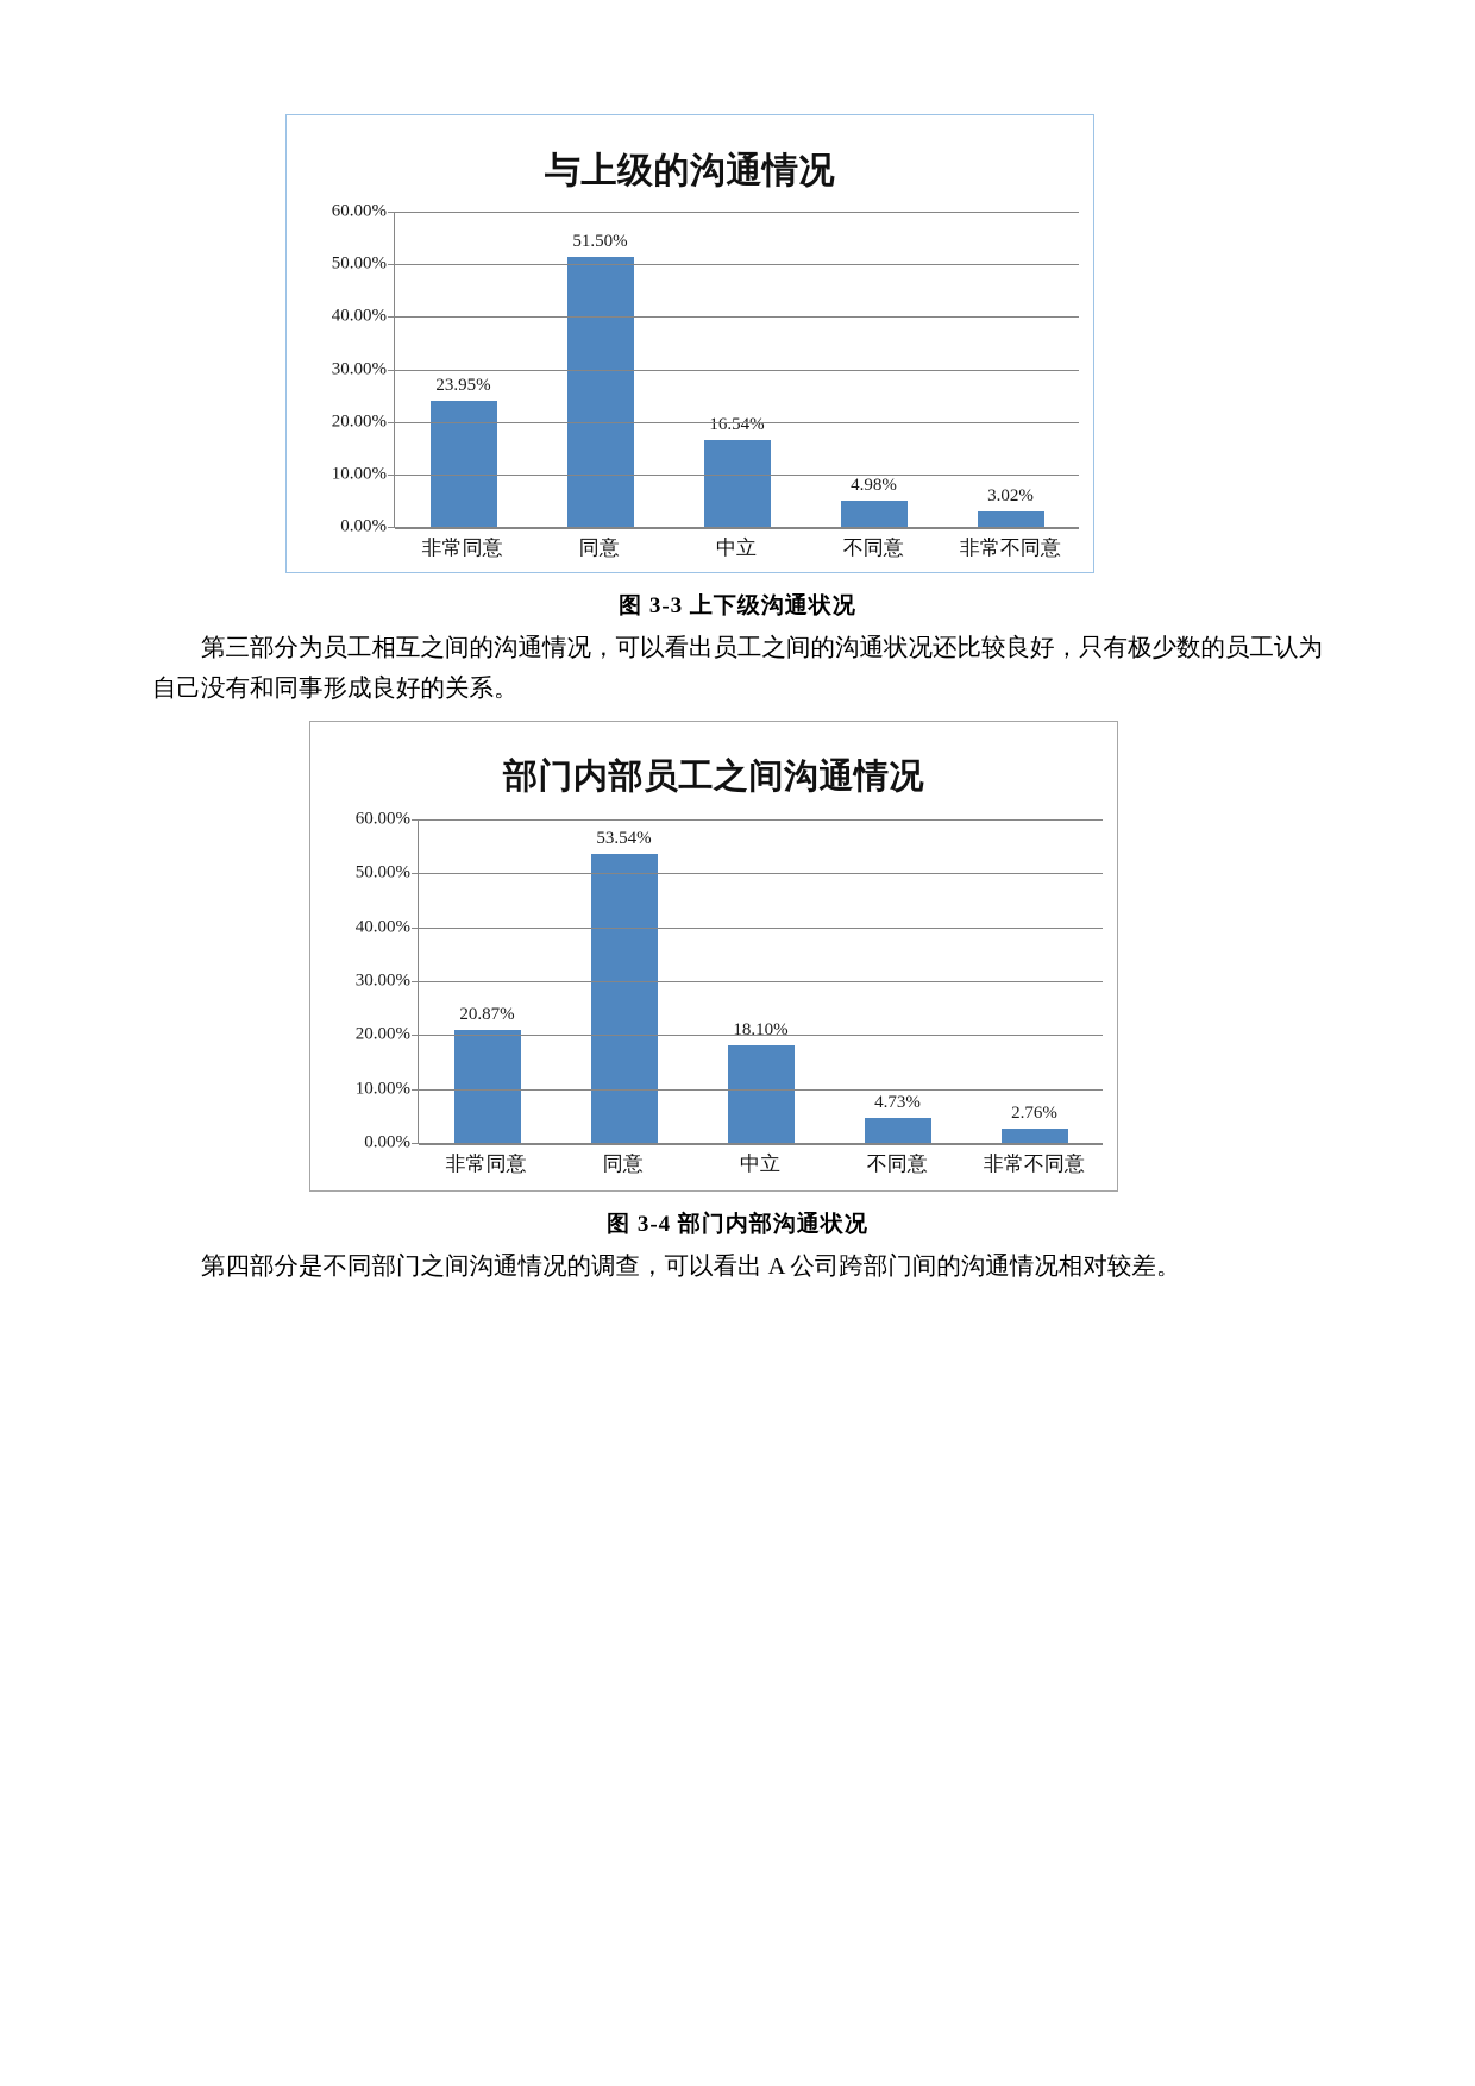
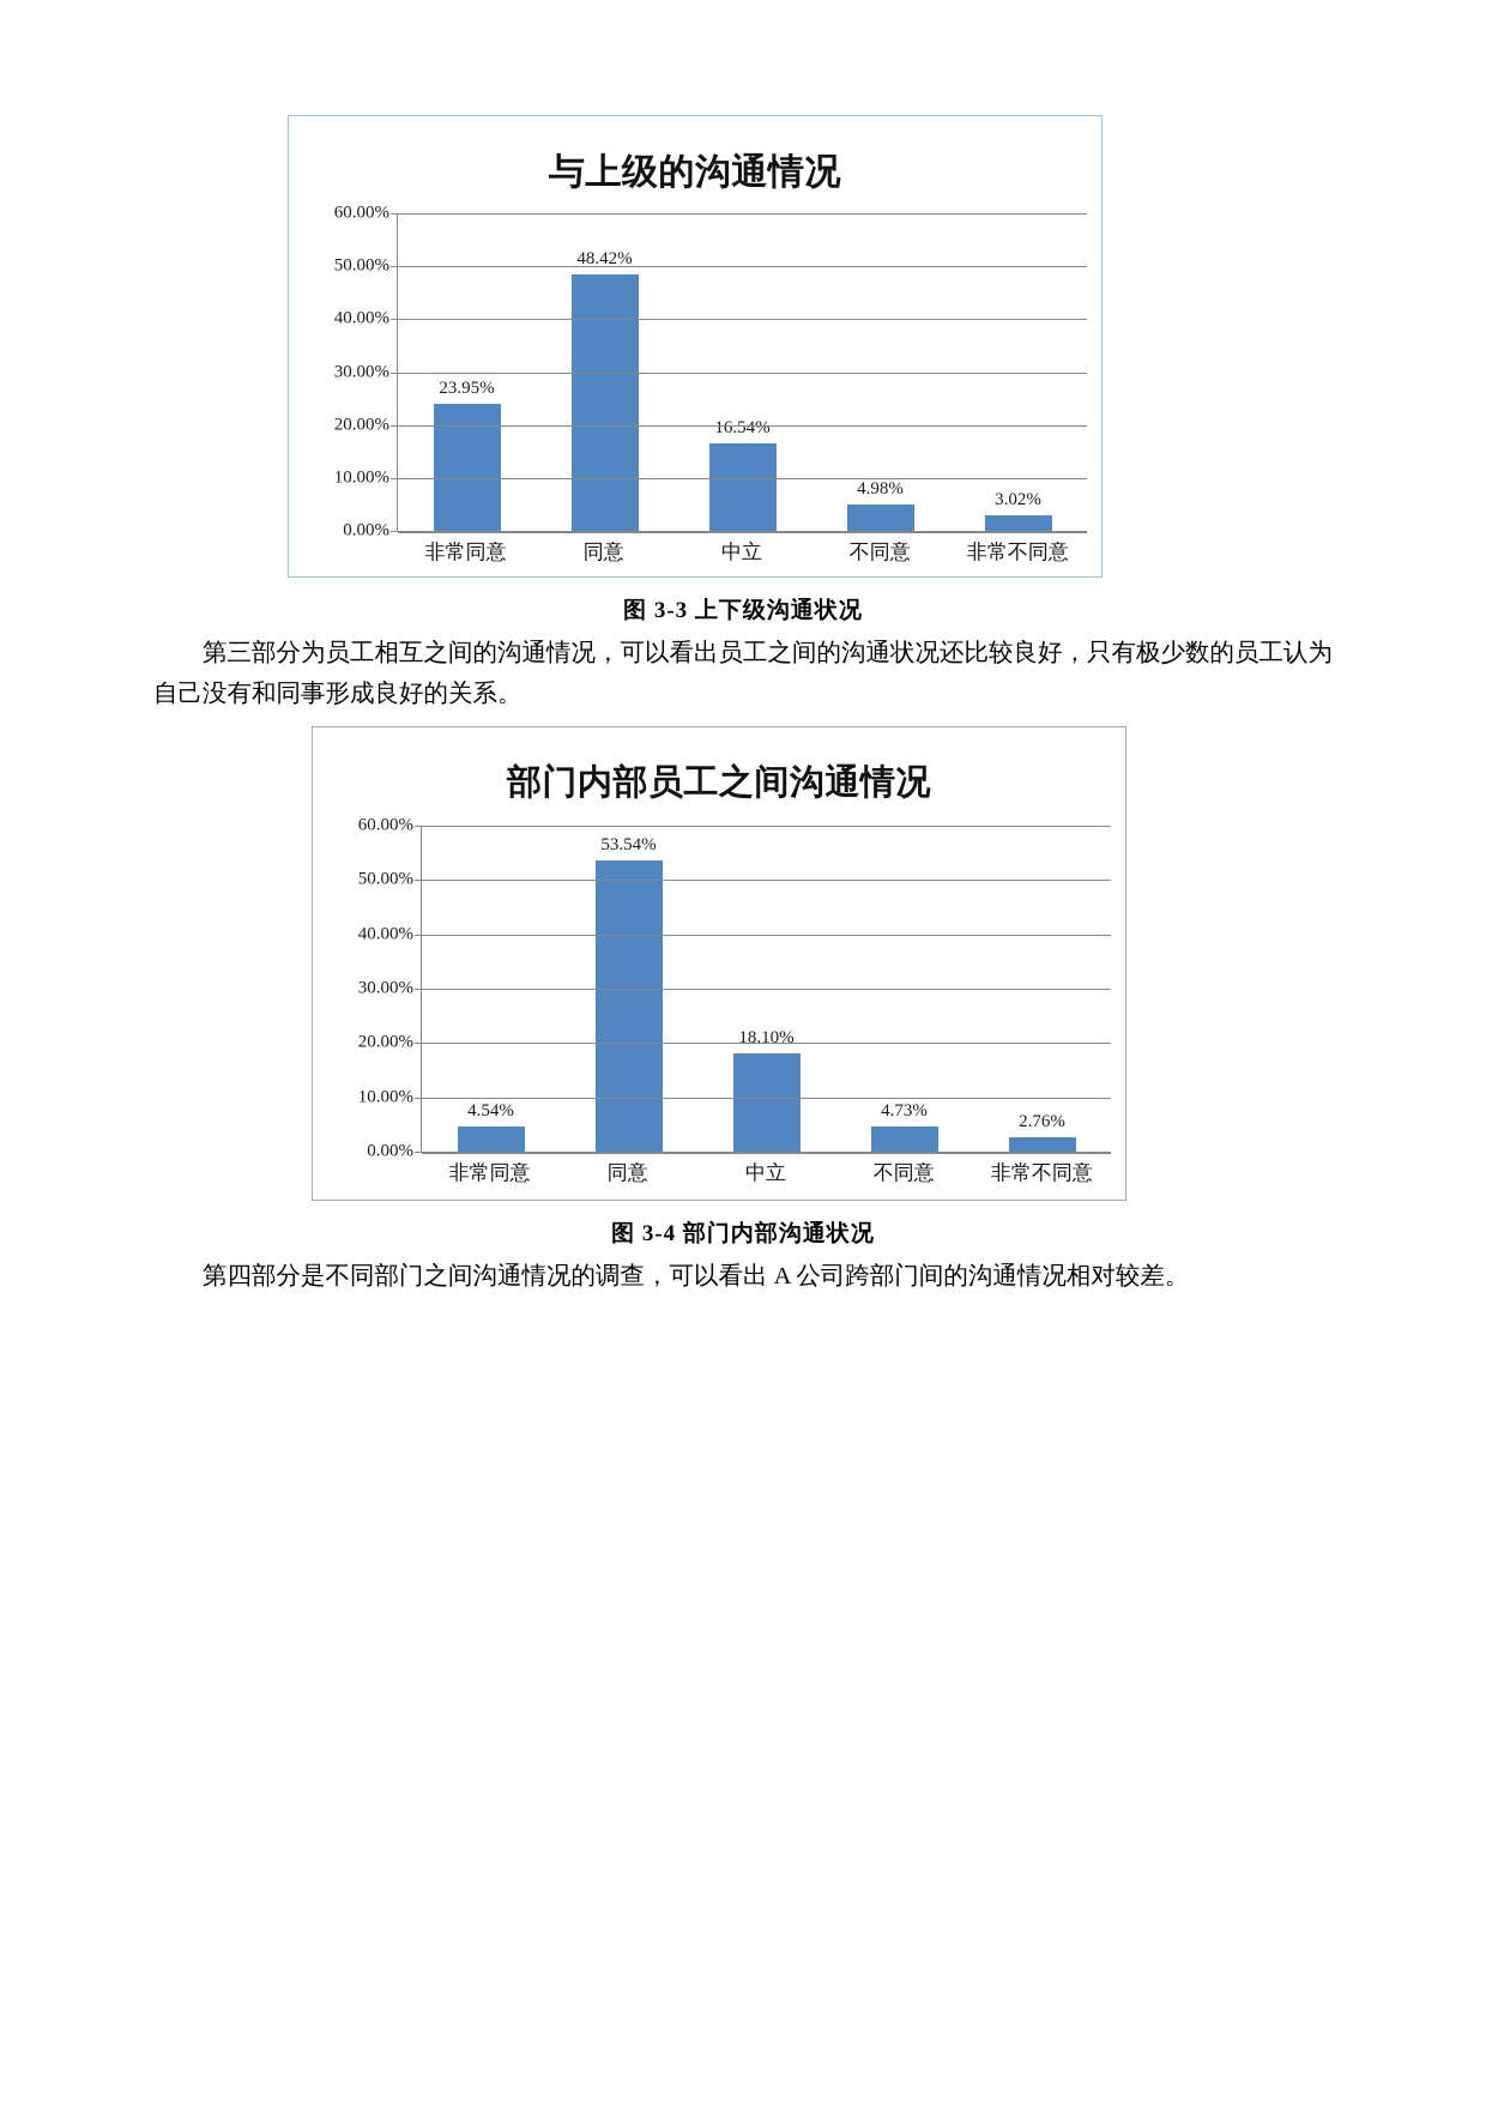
与上级的沟通情况/同意: 51.50% -> 48.42%
部门内部员工之间沟通情况/非常同意: 20.87% -> 4.54%
